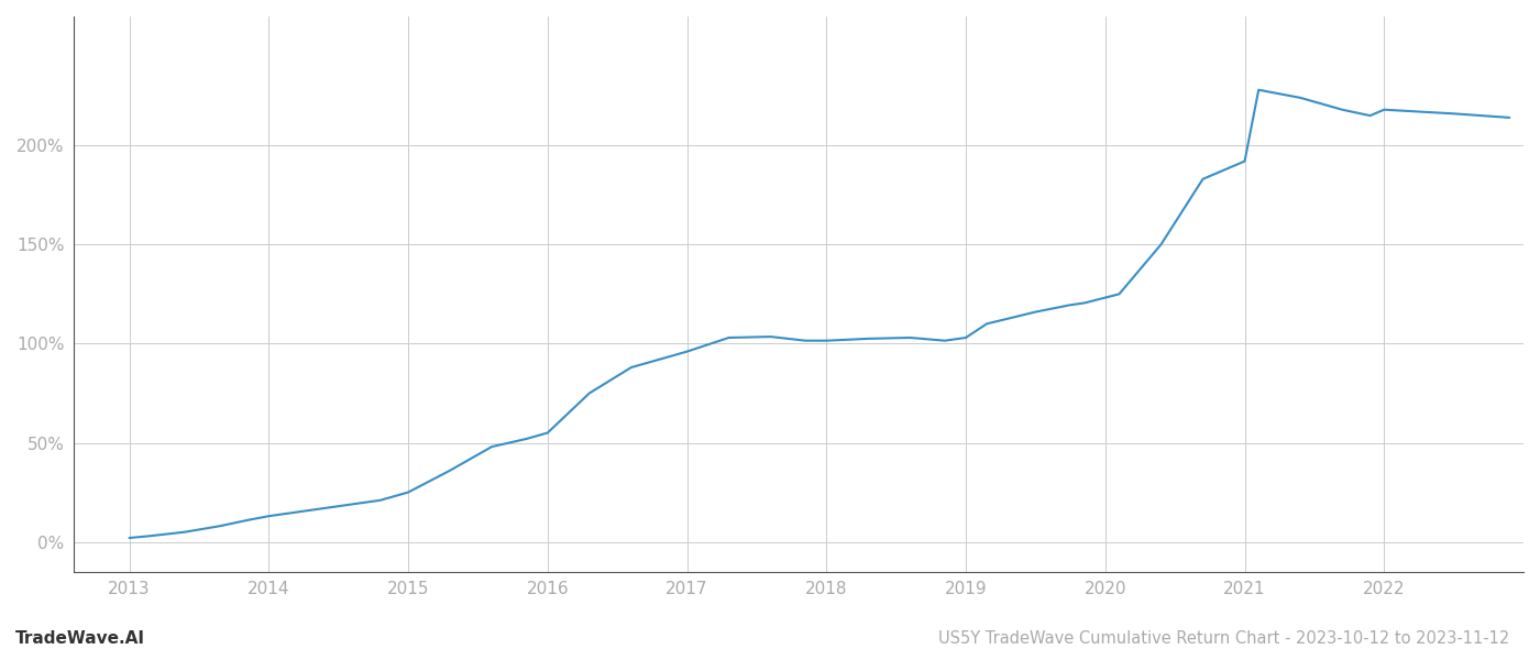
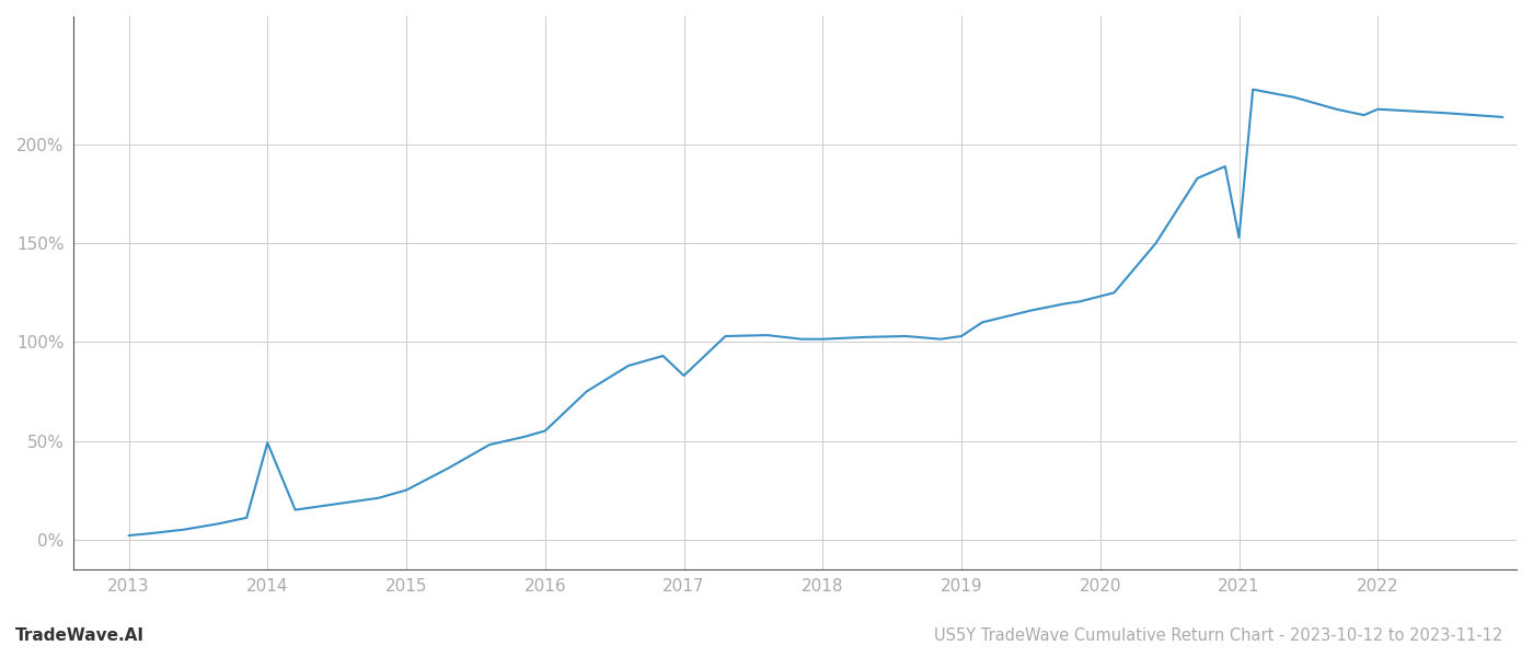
2014: 13% -> 49%
2017: 96% -> 83%
2021: 192% -> 153%
